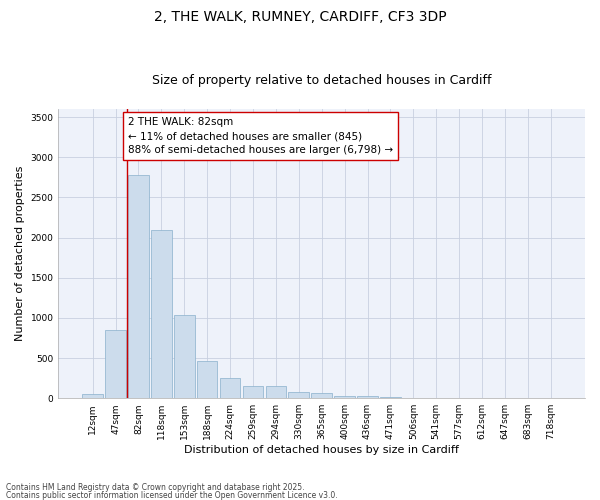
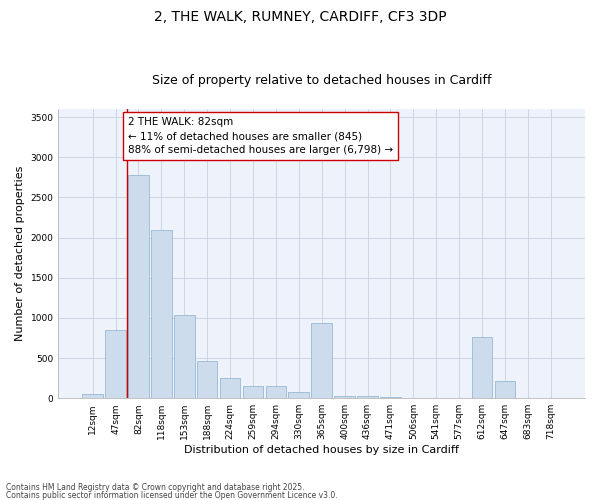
365sqm: 60 -> 940
612sqm: 0 -> 760
647sqm: 0 -> 220
